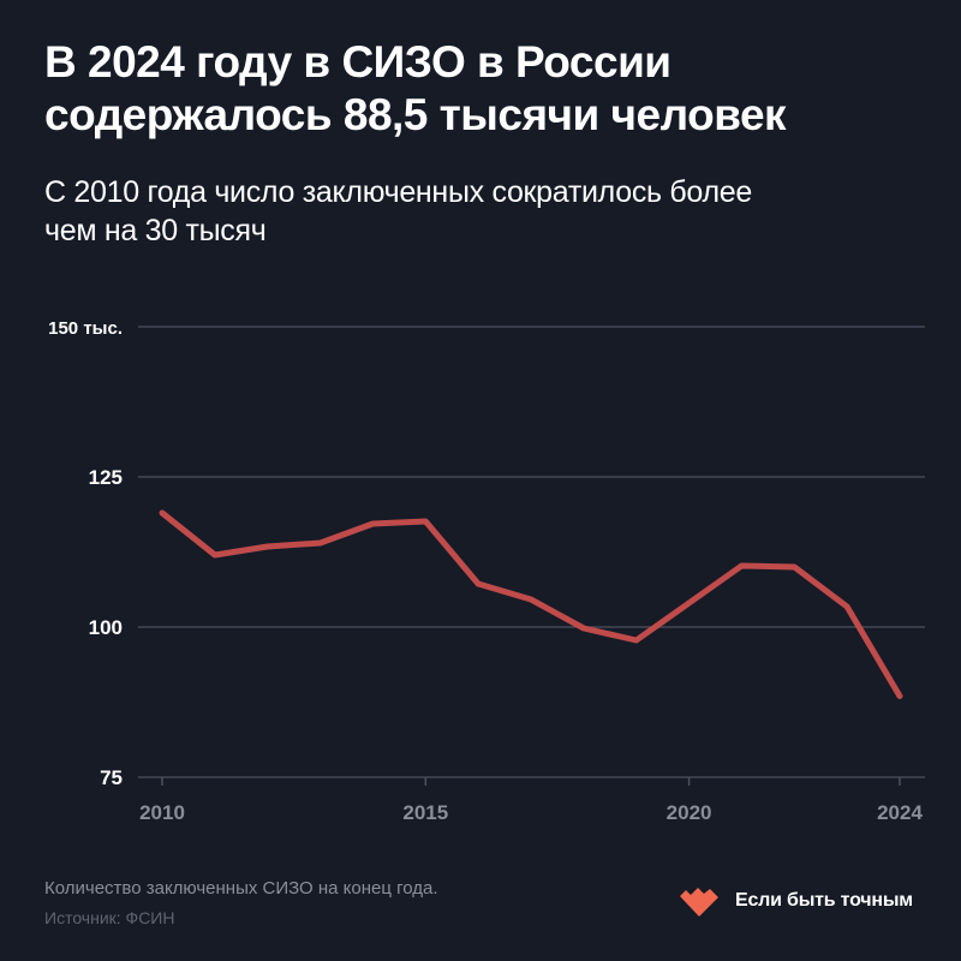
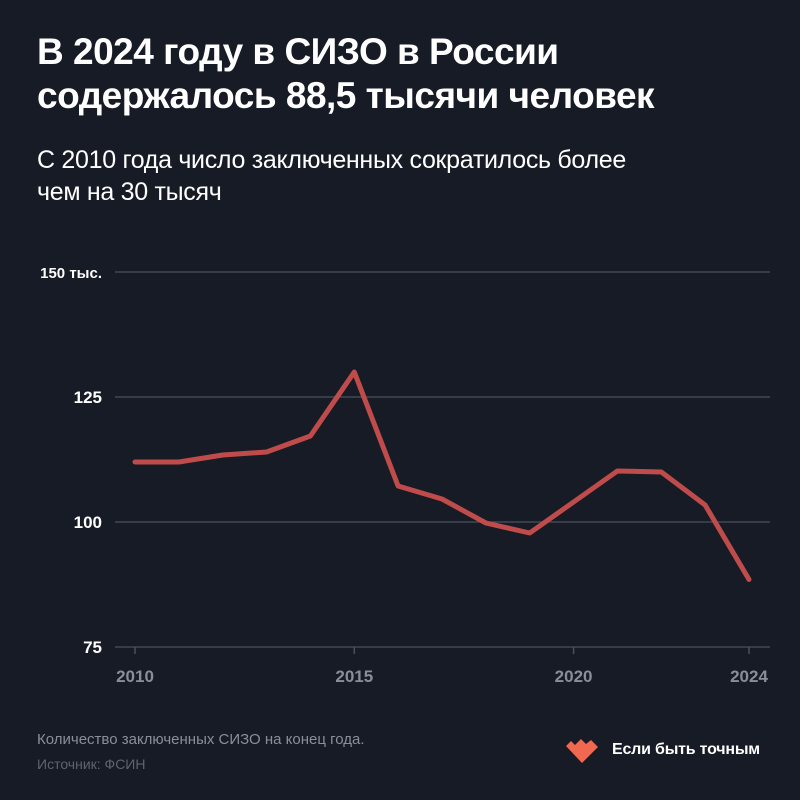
2010: 119 -> 112
2015: 118 -> 130
